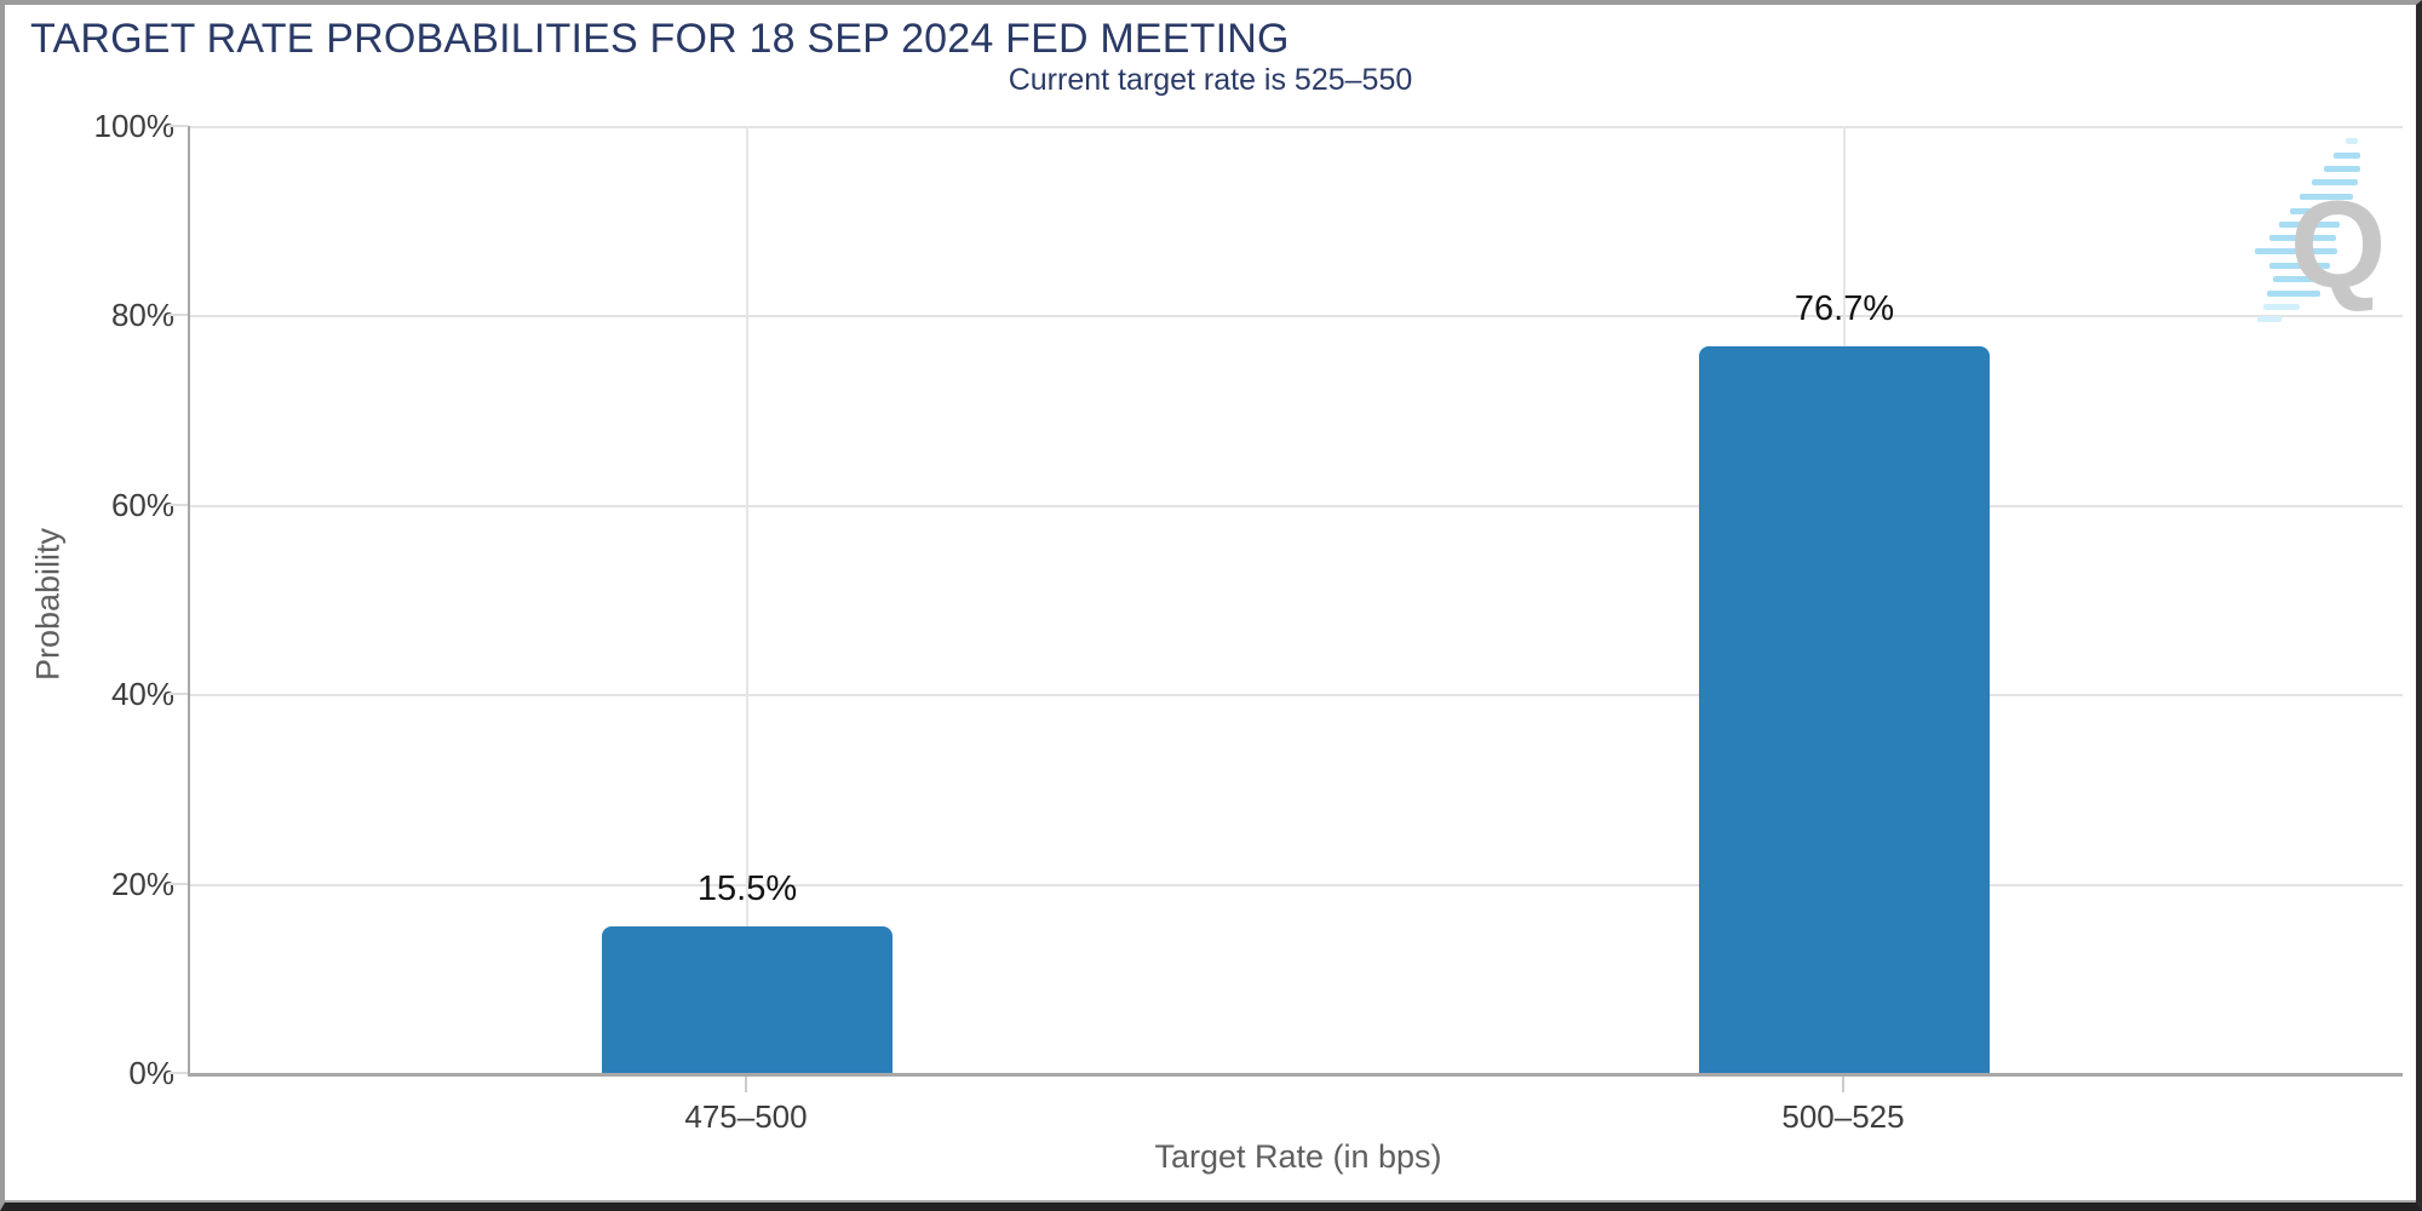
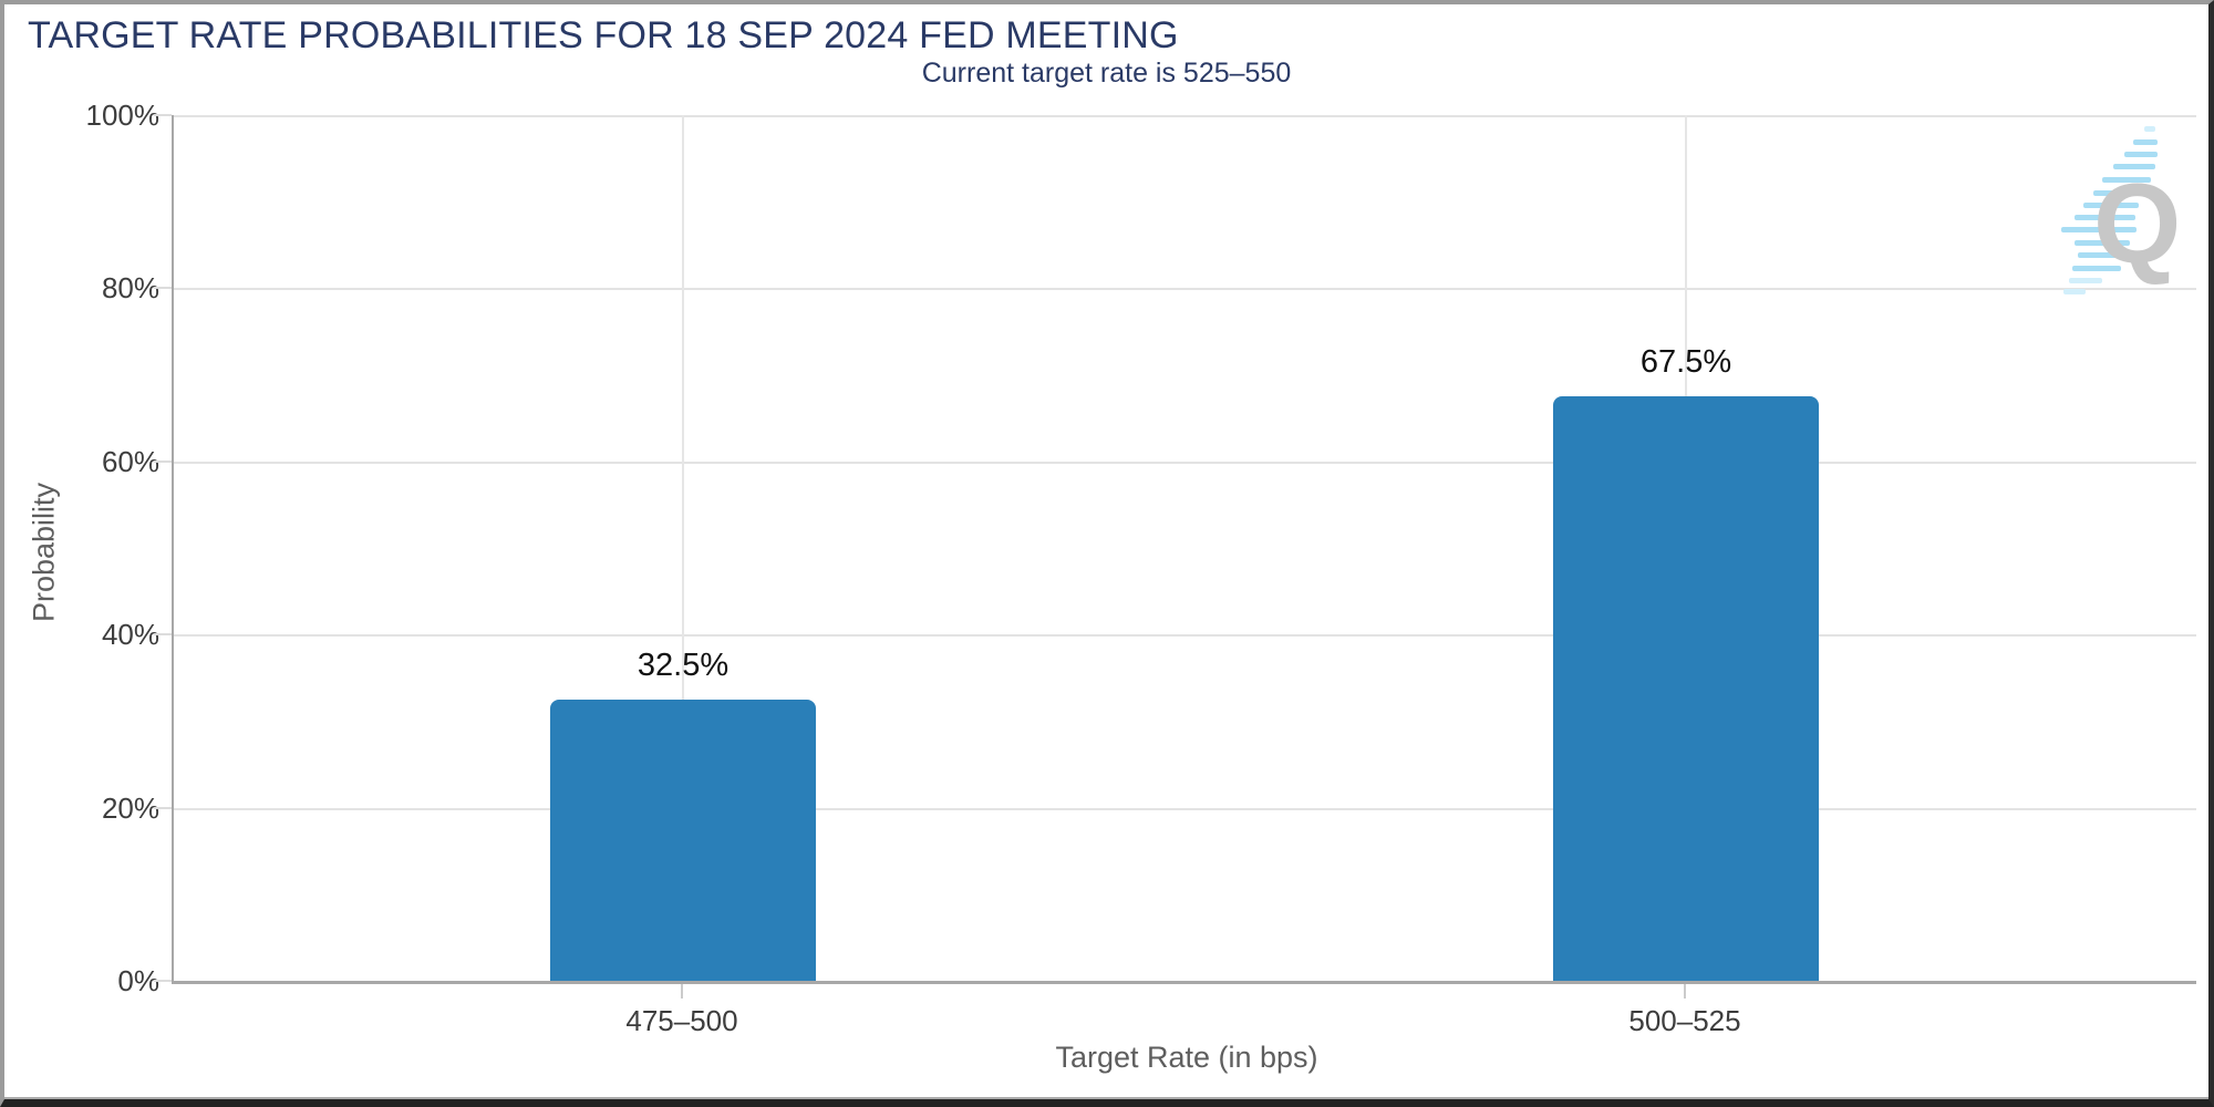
475–500: 15.5% -> 32.5%
500–525: 76.7% -> 67.5%
